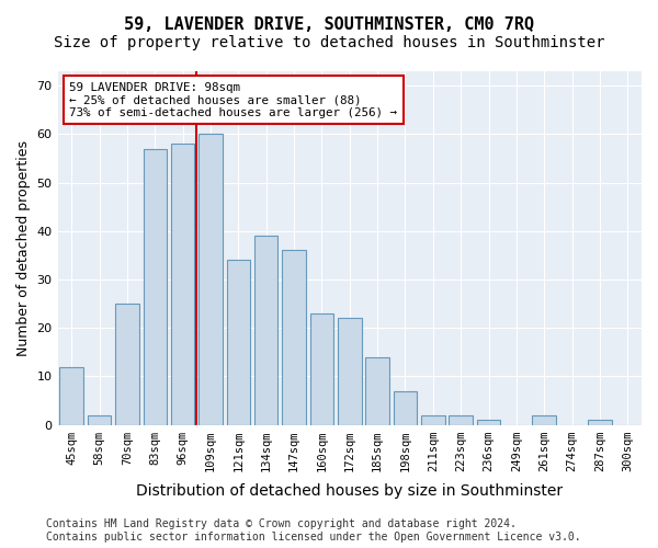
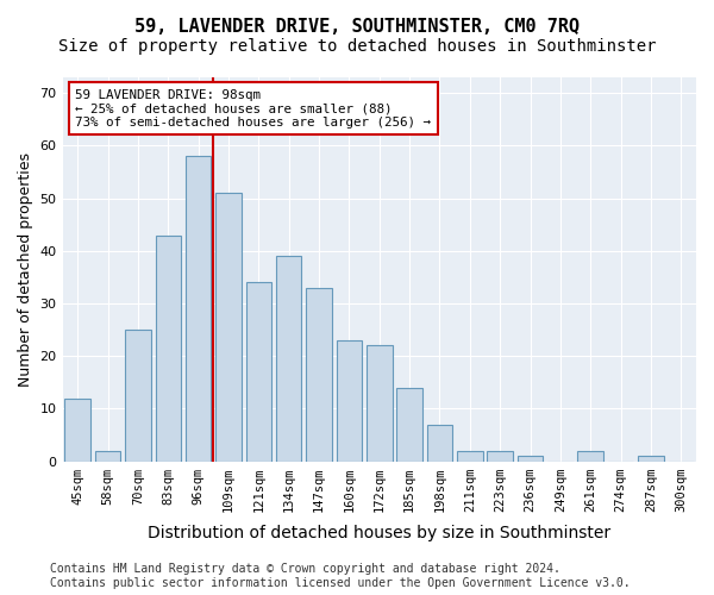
83sqm: 57 -> 43
109sqm: 60 -> 51
147sqm: 36 -> 33
